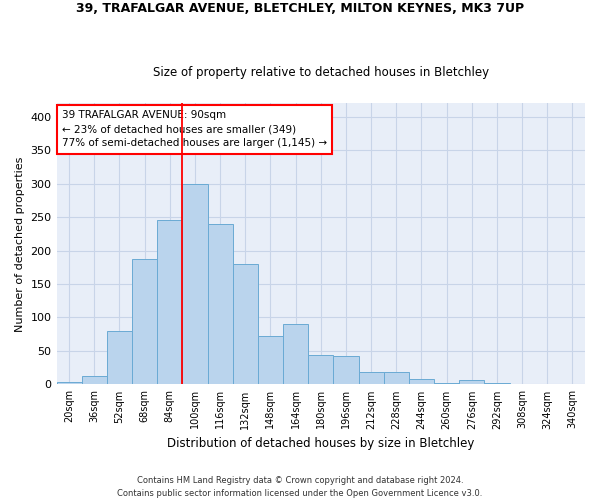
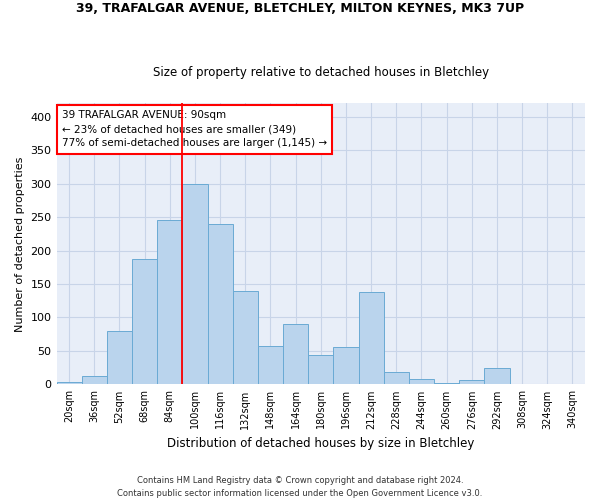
132sqm: 180 -> 140
148sqm: 73 -> 58
196sqm: 42 -> 56
212sqm: 19 -> 138
292sqm: 2 -> 24
